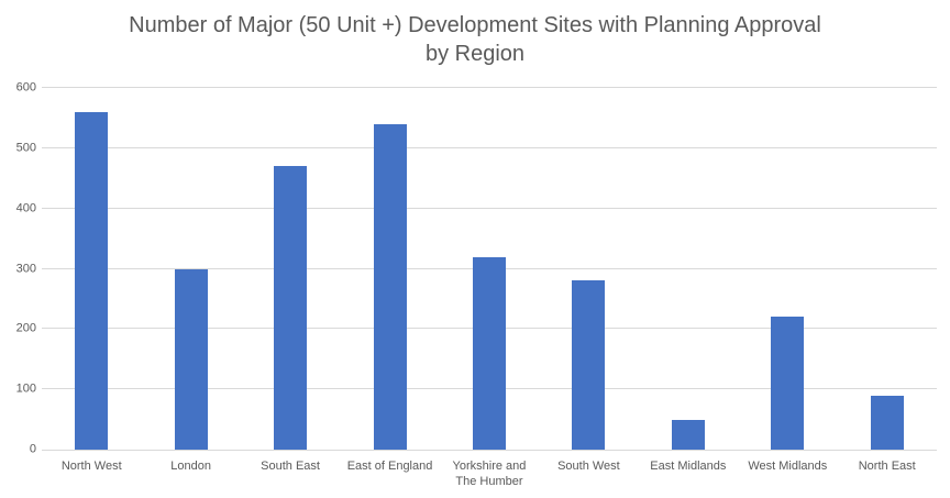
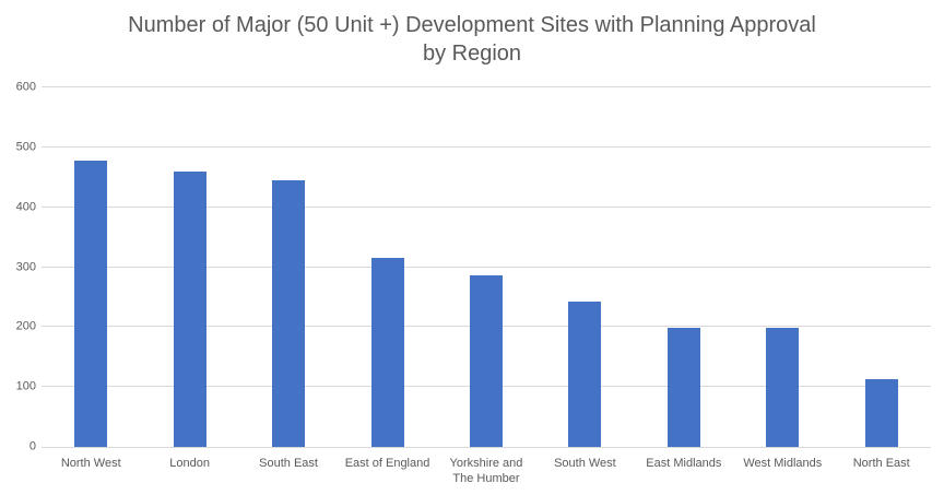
North West: 560 -> 480
London: 300 -> 460
South East: 470 -> 440
East of England: 540 -> 320
Yorkshire and The Humber: 320 -> 290
South West: 280 -> 240
East Midlands: 50 -> 200
West Midlands: 220 -> 200
North East: 90 -> 110
